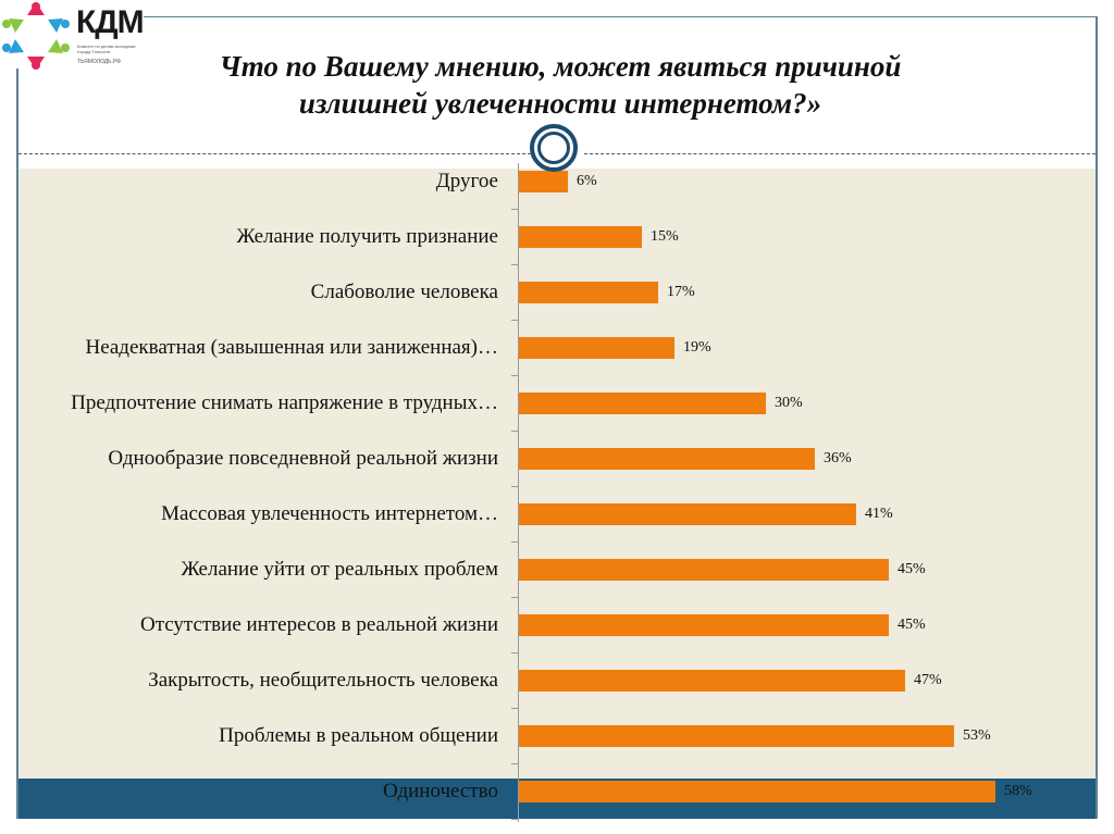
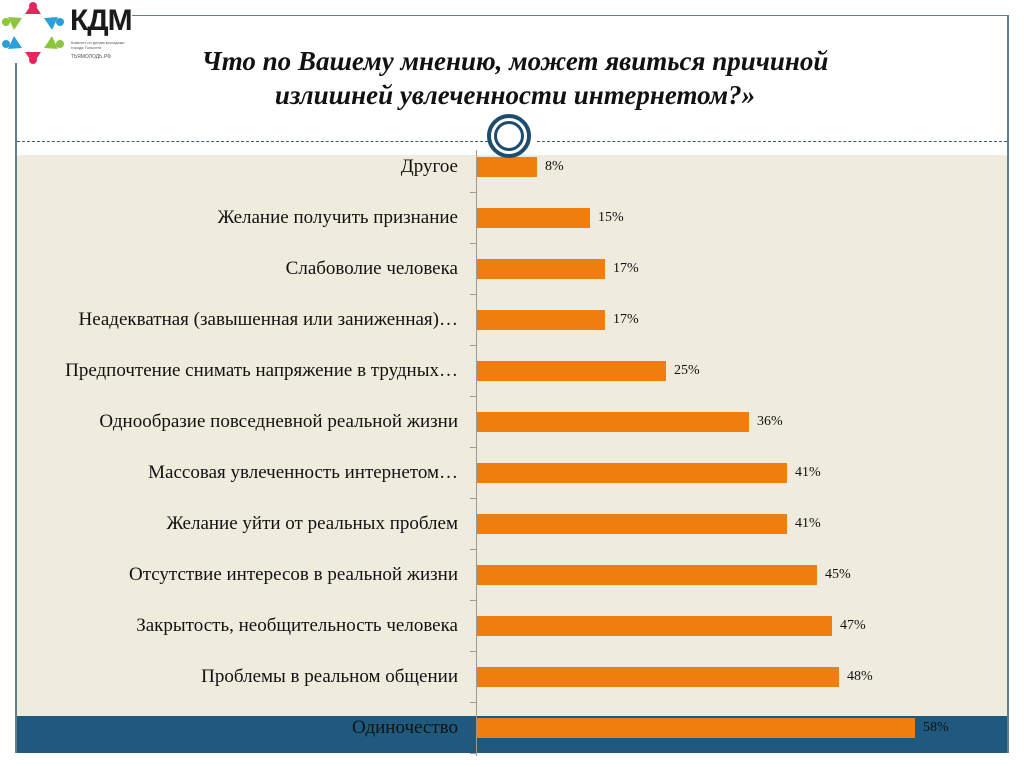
Другое: 6% -> 8%
Неадекватная (завышенная или заниженная)…: 19% -> 17%
Предпочтение снимать напряжение в трудных…: 30% -> 25%
Желание уйти от реальных проблем: 45% -> 41%
Проблемы в реальном общении: 53% -> 48%
